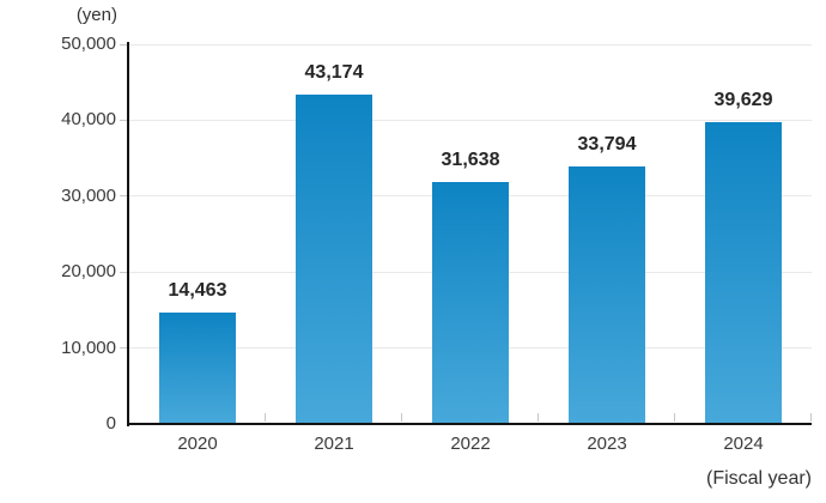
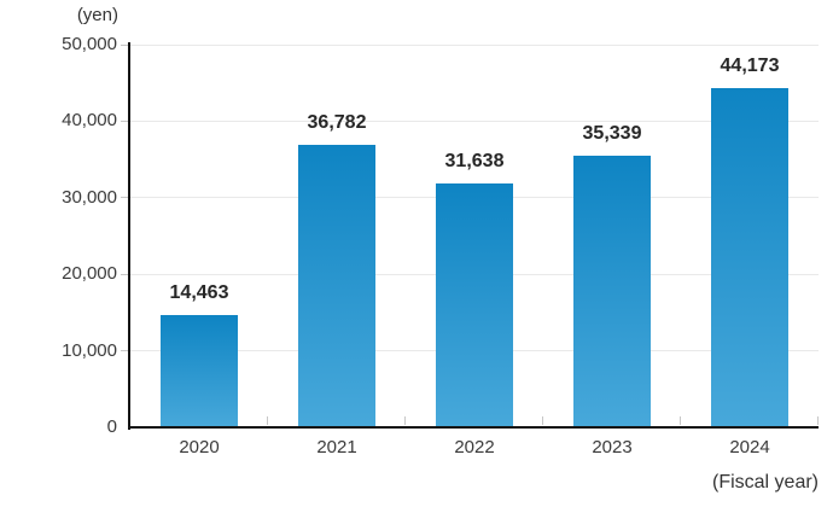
2021: 43,174 -> 36,782
2023: 33,794 -> 35,339
2024: 39,629 -> 44,173
